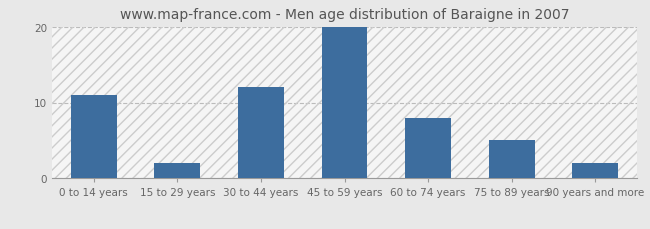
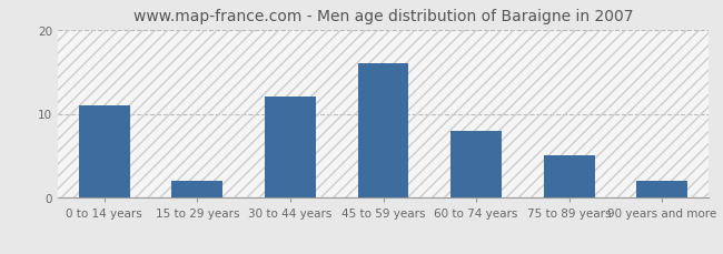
45 to 59 years: 20 -> 16
